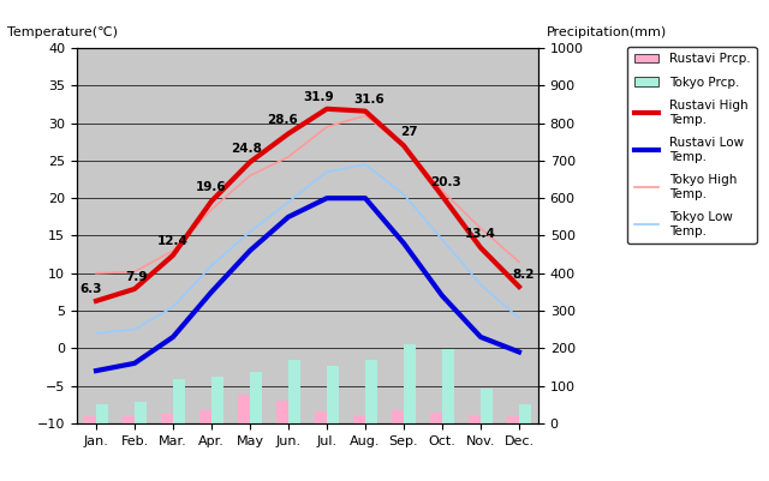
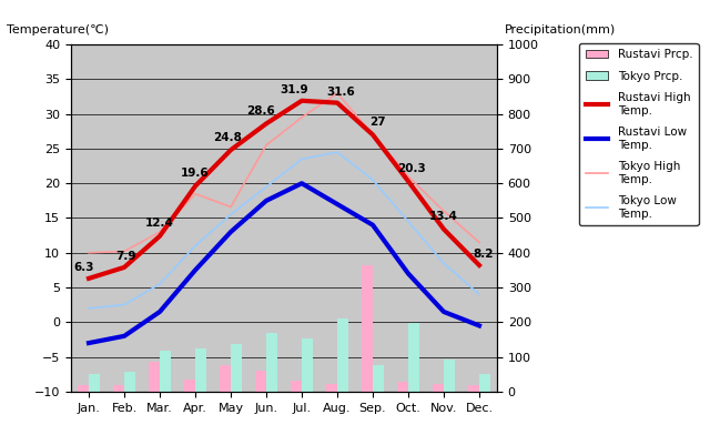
Rustavi Prcp./Mar.: 24 -> 85
Tokyo High Temp./May: 23.0 -> 16.6
Rustavi Low Temp./Aug.: 20.0 -> 17.0
Tokyo High Temp./Aug.: 31.0 -> 33.0
Tokyo Prcp./Aug.: 168 -> 210
Rustavi Prcp./Sep.: 34 -> 365
Tokyo Prcp./Sep.: 210 -> 75
